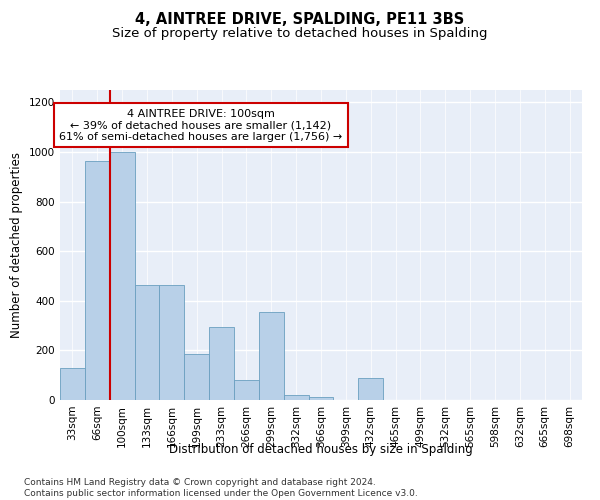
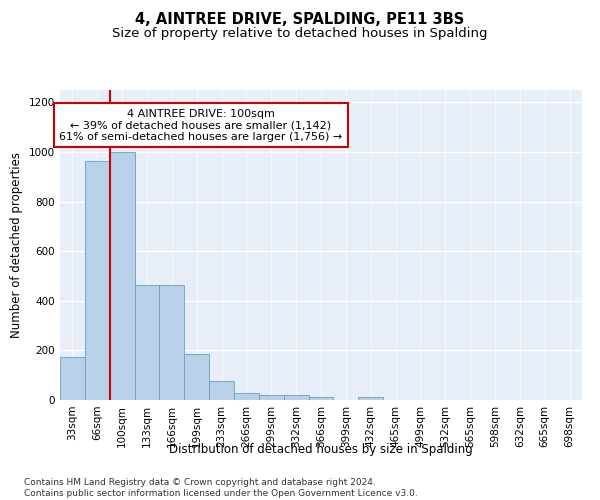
33sqm: 130 -> 175
233sqm: 295 -> 75
266sqm: 80 -> 28
299sqm: 355 -> 22
432sqm: 90 -> 13
